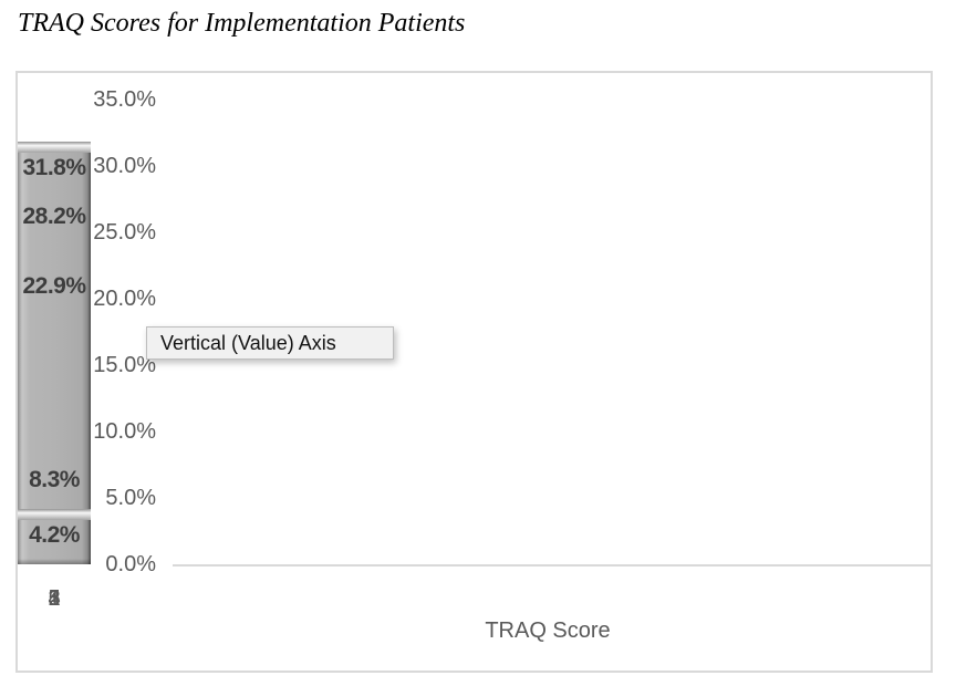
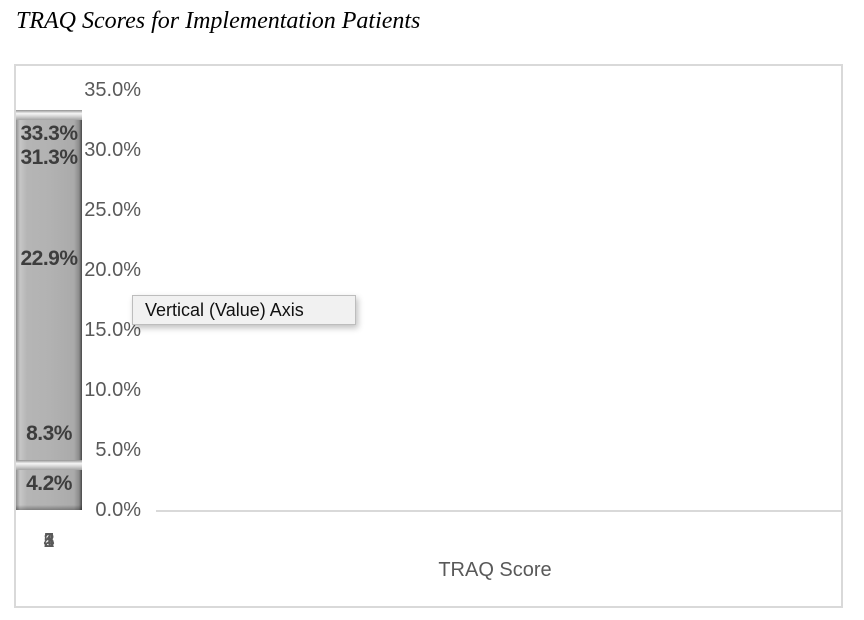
2: 28.2% -> 31.3%
4: 31.8% -> 33.3%
